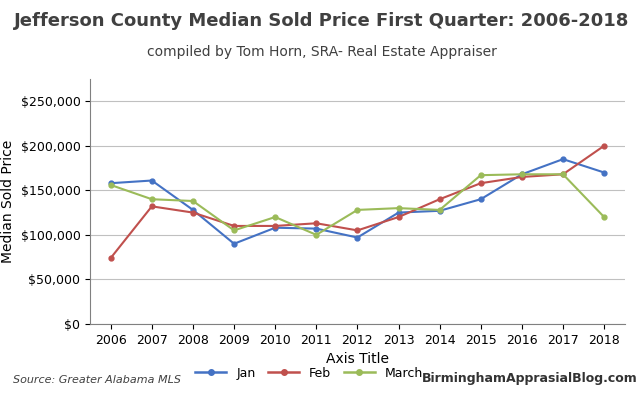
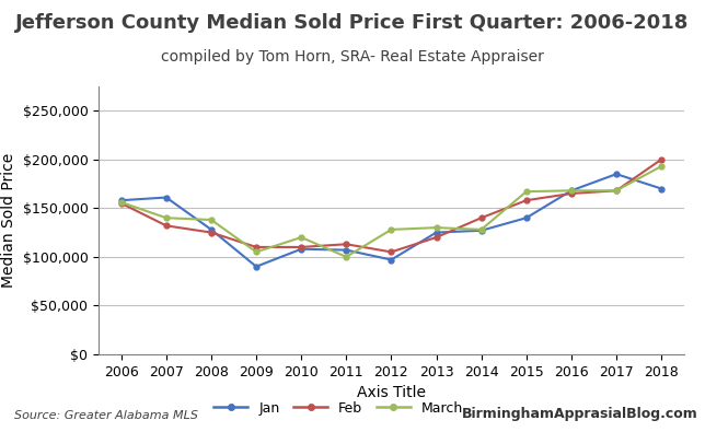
Feb/2006: $74,000 -> $155,000
March/2018: $120,000 -> $193,000
